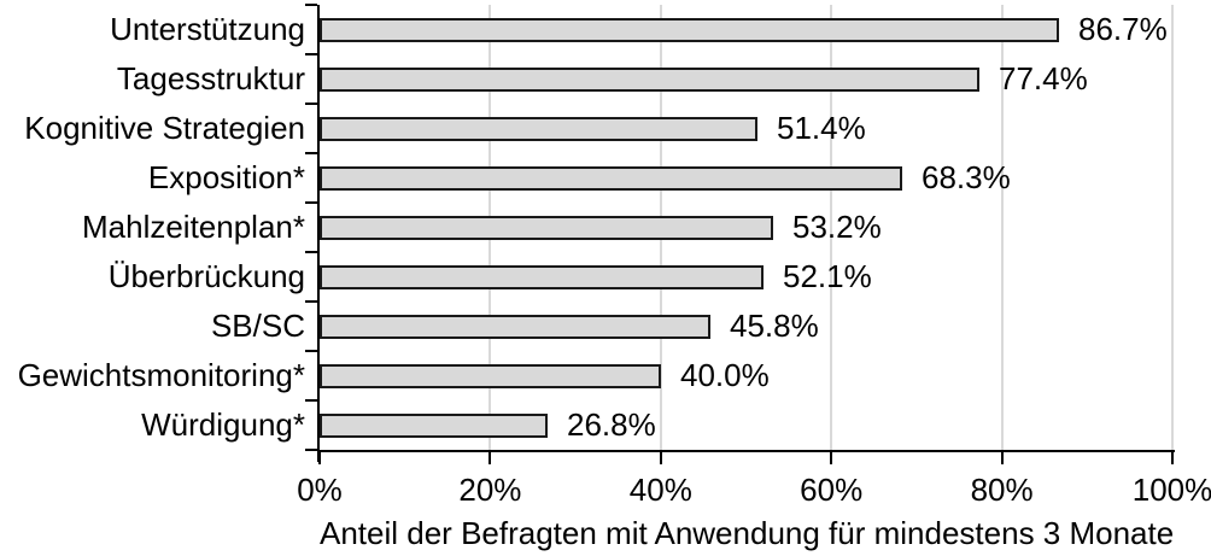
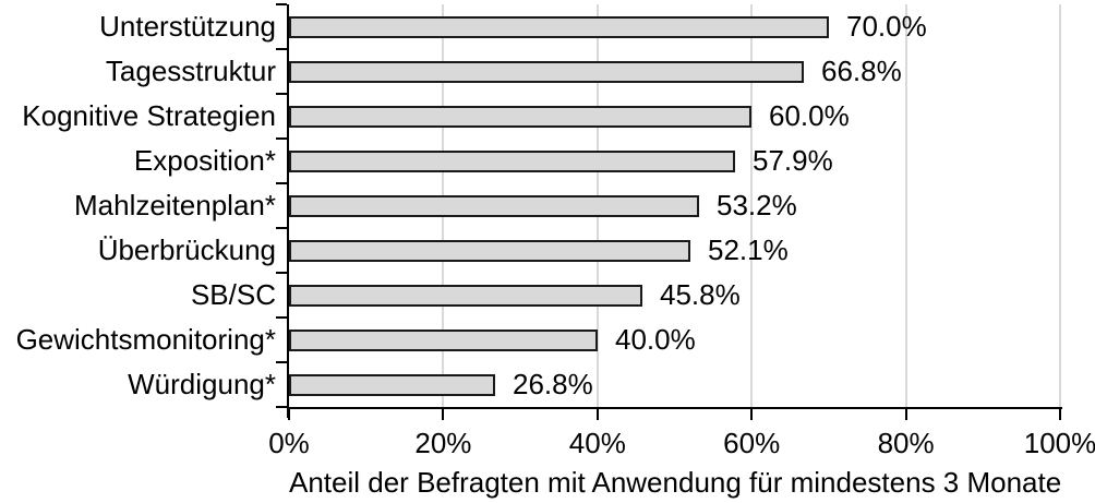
Unterstützung: 86.7% -> 70.0%
Tagesstruktur: 77.4% -> 66.8%
Kognitive Strategien: 51.4% -> 60.0%
Exposition*: 68.3% -> 57.9%
